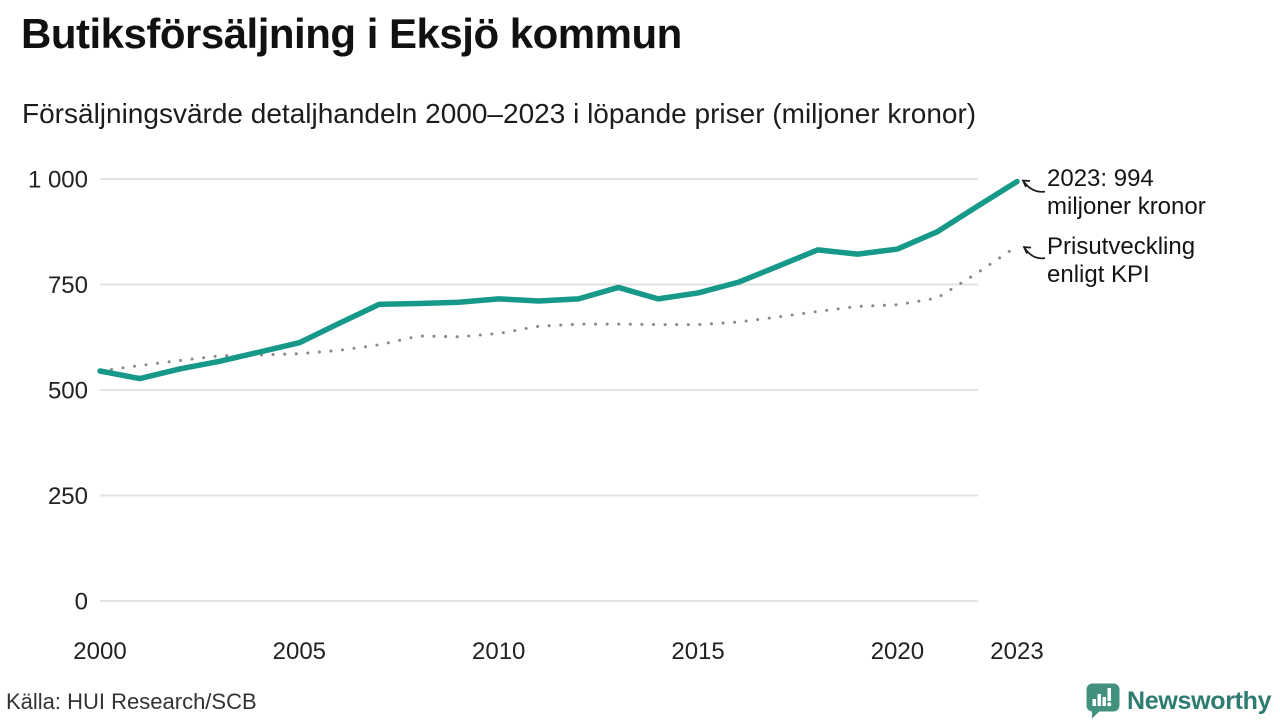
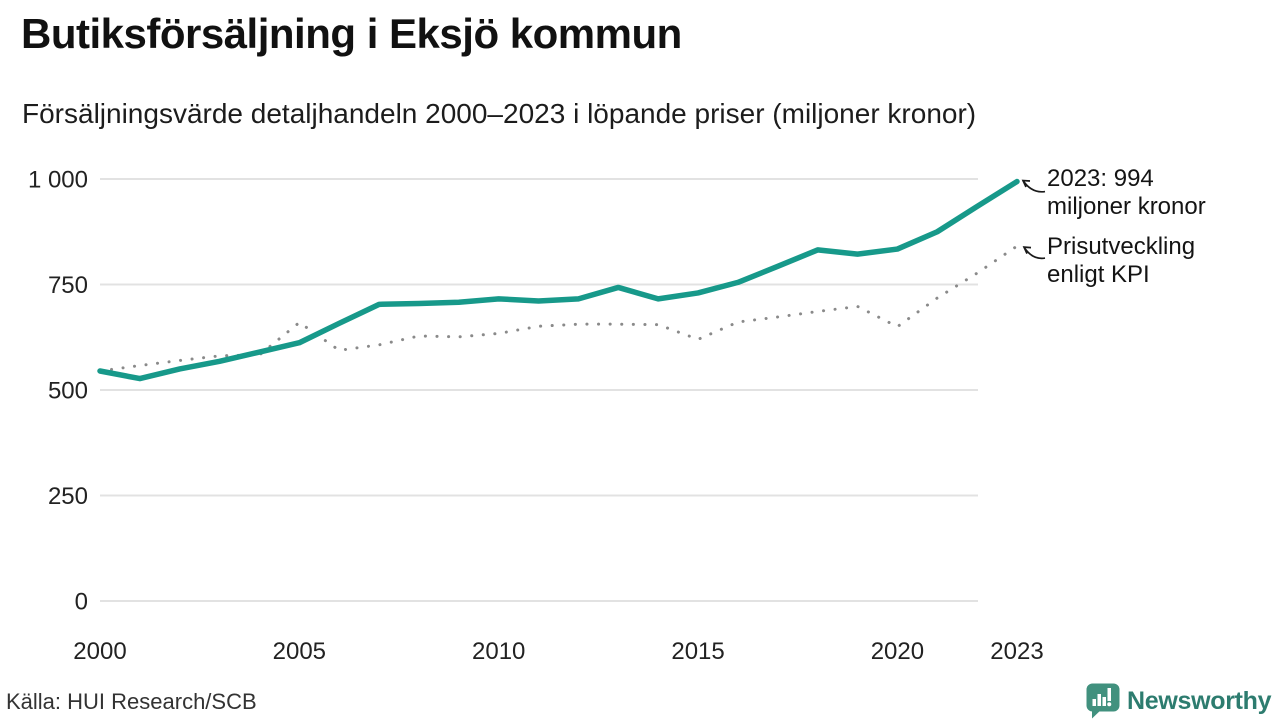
Prisutveckling enligt KPI/2005: 590 -> 660
Prisutveckling enligt KPI/2015: 660 -> 620
Prisutveckling enligt KPI/2020: 700 -> 650
